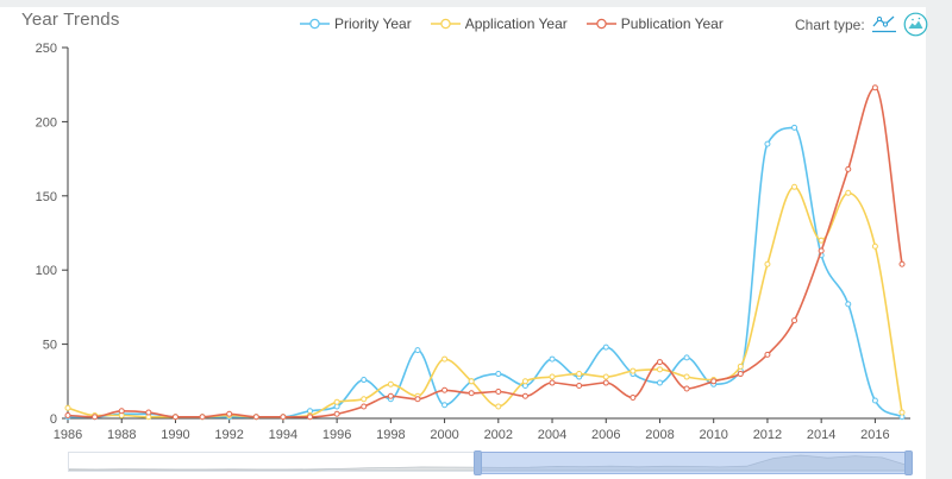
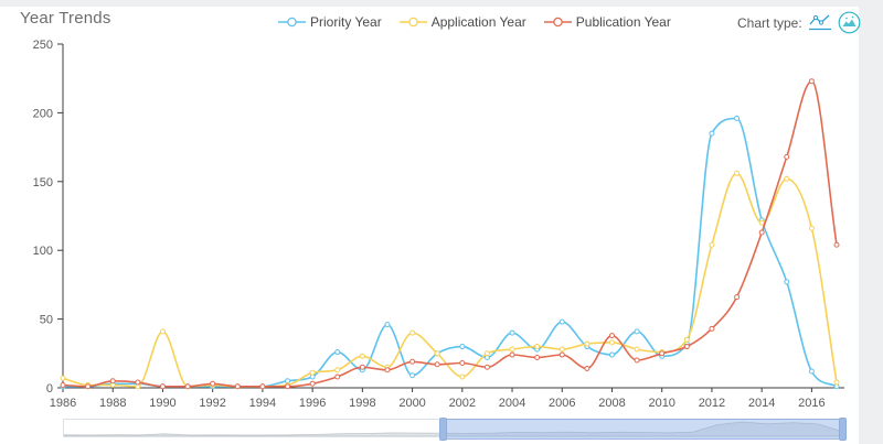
Application Year/1990: 1 -> 41
Priority Year/2014: 110 -> 122
